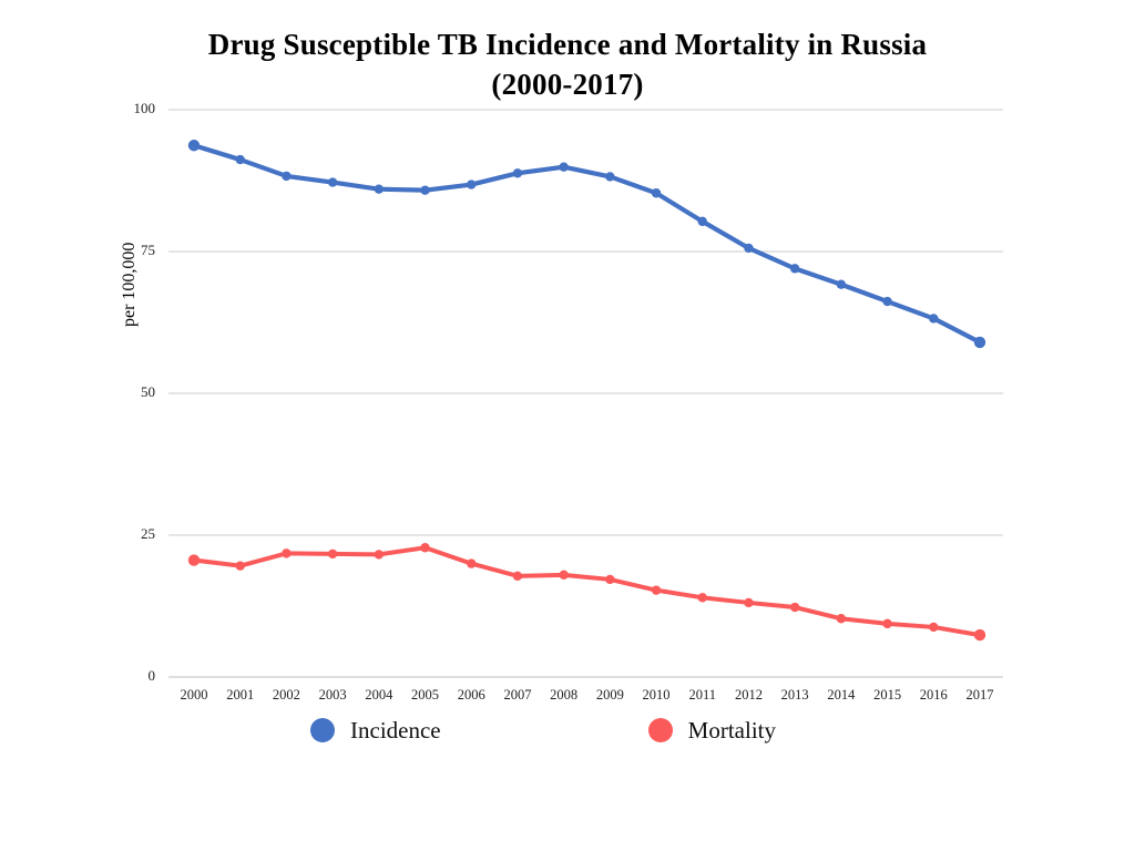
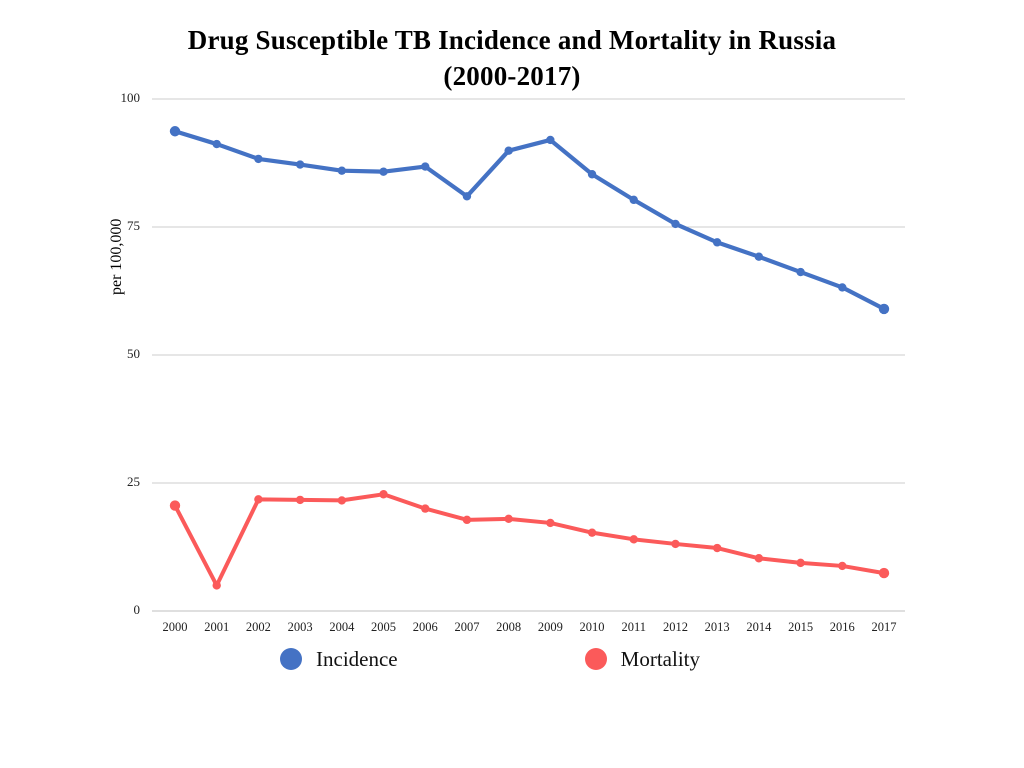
Mortality/2001: 20 -> 5
Incidence/2007: 89 -> 81
Incidence/2009: 88 -> 92
